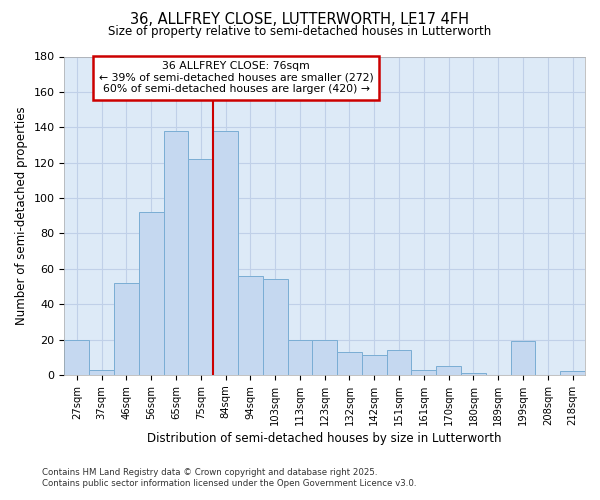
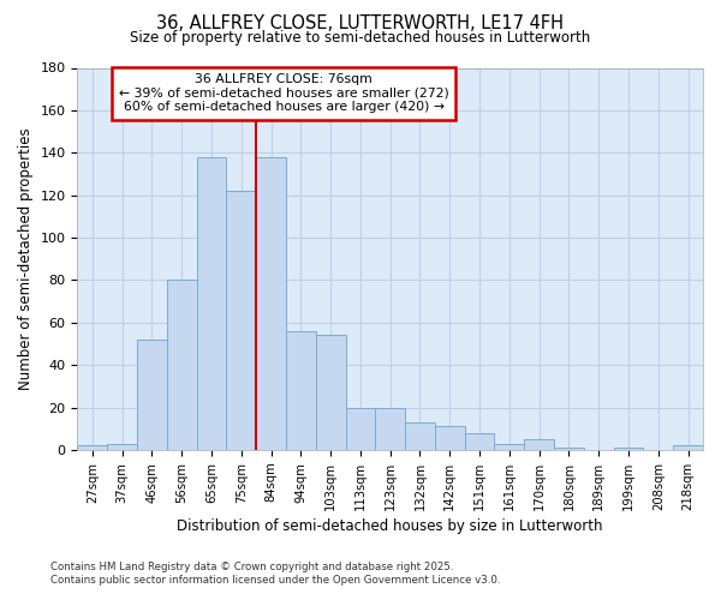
27sqm: 20 -> 2
56sqm: 92 -> 80
151sqm: 14 -> 8
199sqm: 19 -> 1
